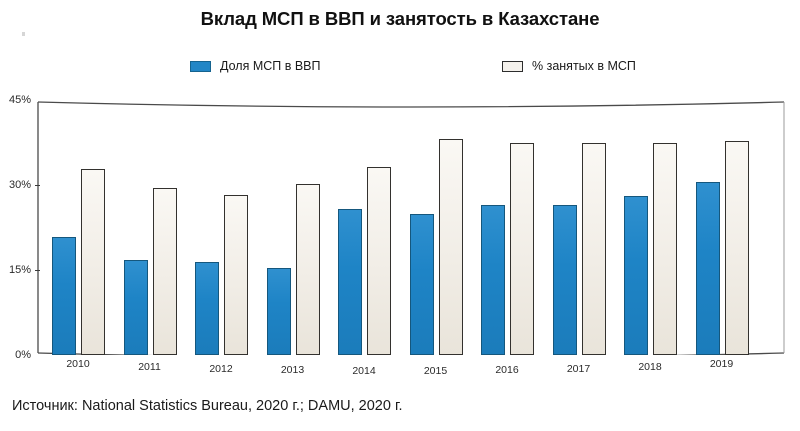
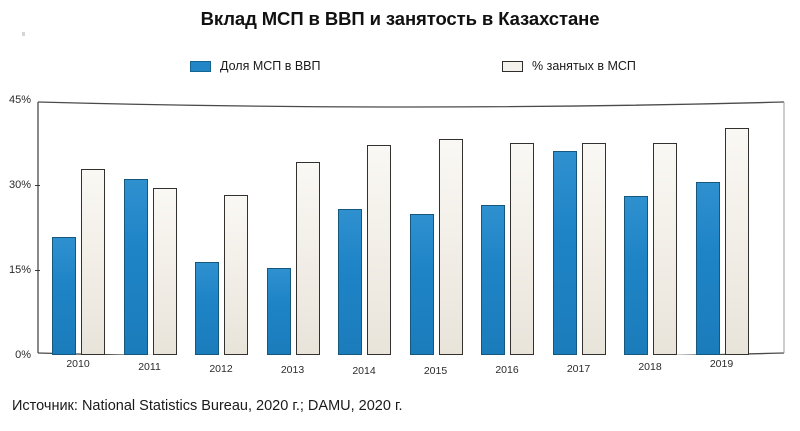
Доля МСП в ВВП/2011: 17% -> 31%
% занятых в МСП/2013: 30% -> 34%
% занятых в МСП/2014: 33% -> 37%
Доля МСП в ВВП/2017: 26% -> 36%
% занятых в МСП/2019: 38% -> 40%
